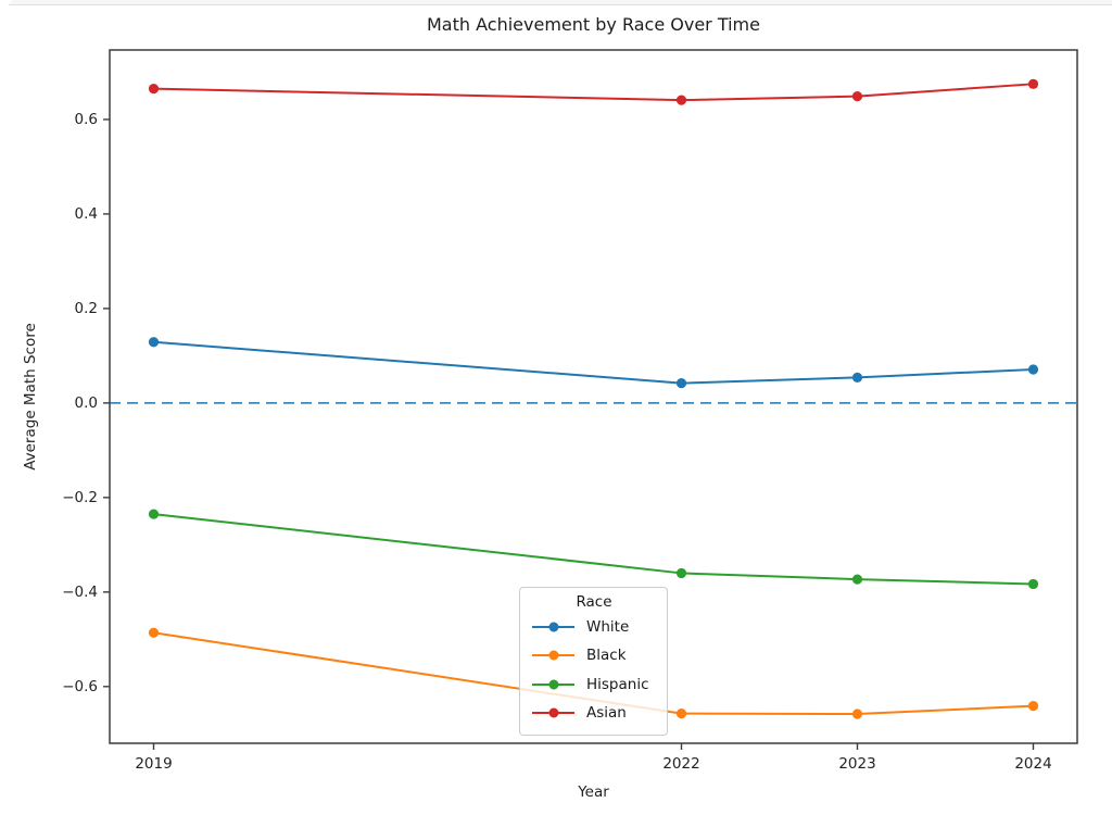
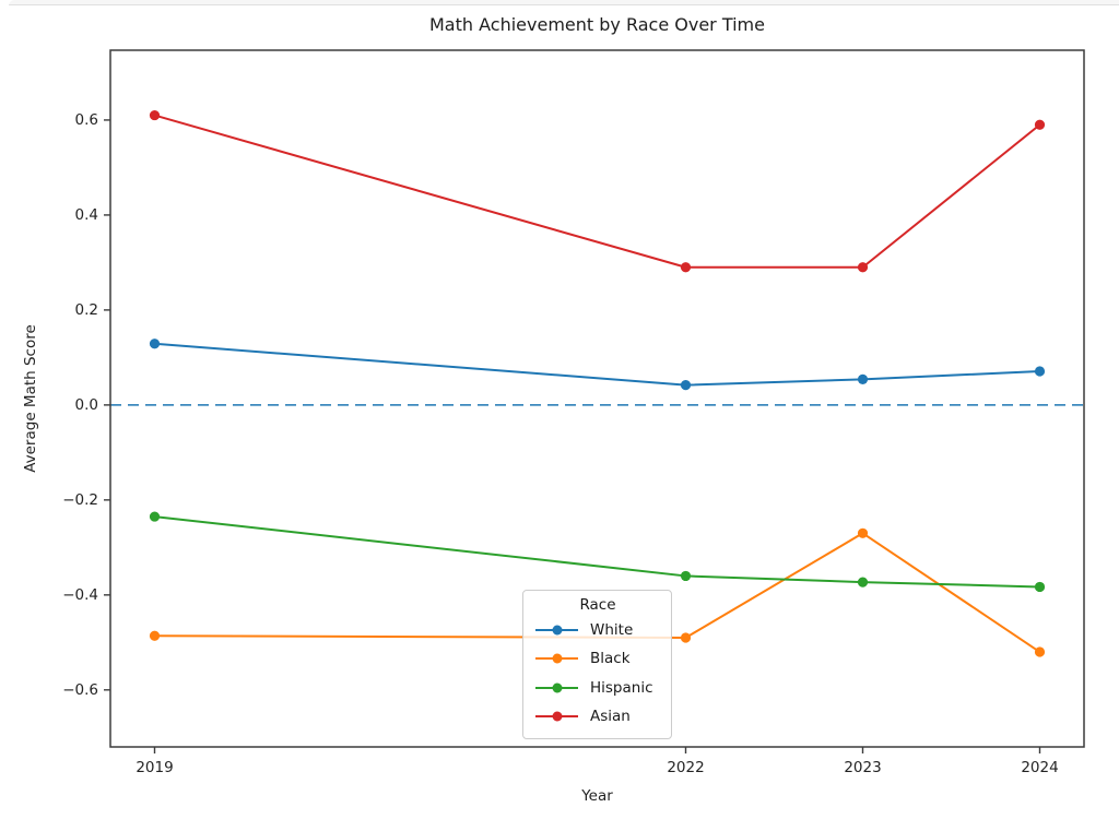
Asian/2019: 0.67 -> 0.61
Black/2022: -0.66 -> -0.49
Asian/2022: 0.64 -> 0.29
Black/2023: -0.66 -> -0.27
Asian/2023: 0.65 -> 0.29
Black/2024: -0.64 -> -0.52
Asian/2024: 0.68 -> 0.59
